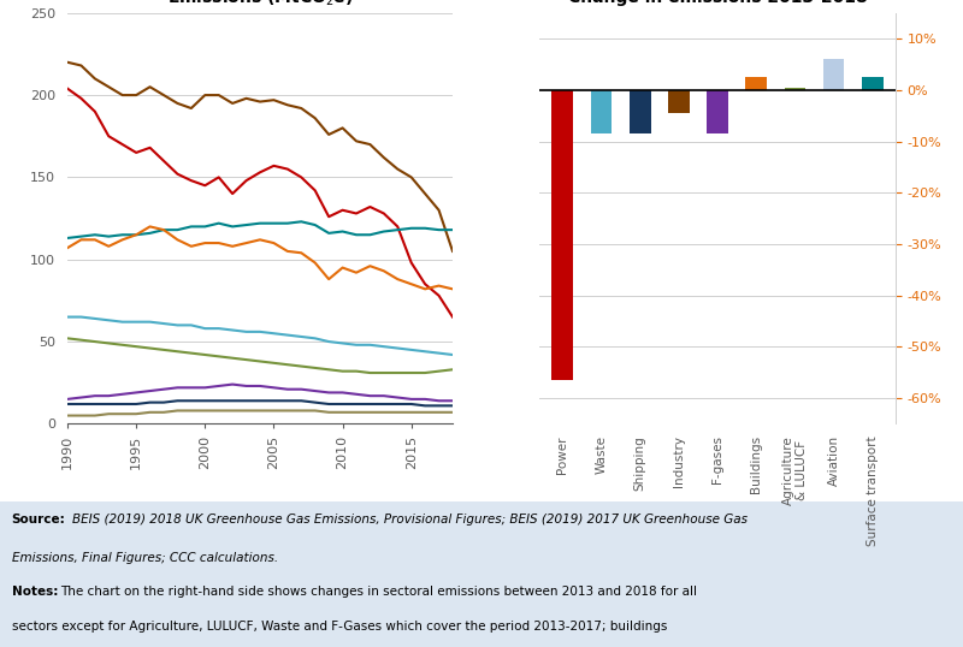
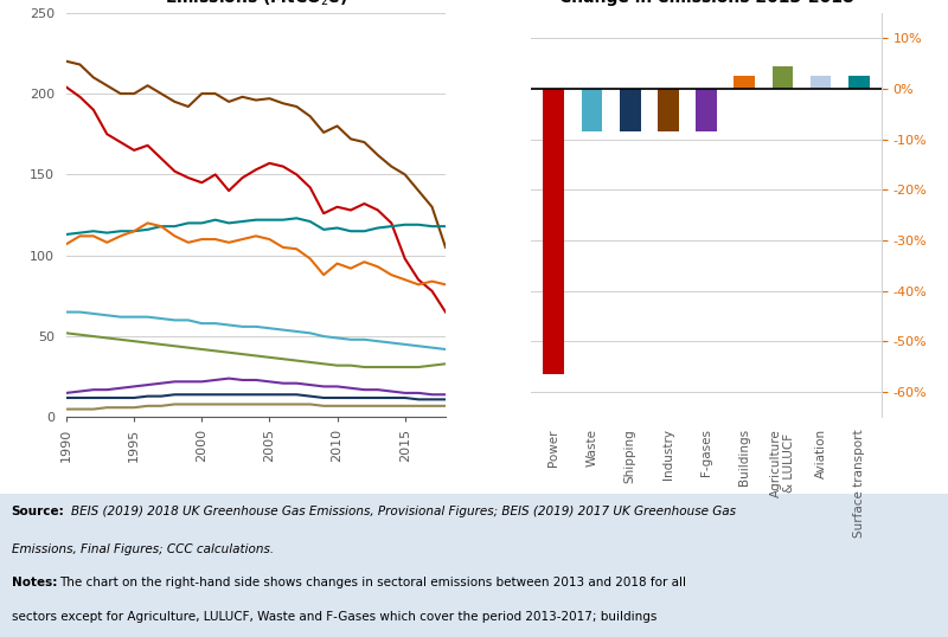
Industry: -4.5% -> -8.5%
Agriculture & LULUCF: 0.5% -> 4.5%
Aviation: 6.0% -> 2.5%
